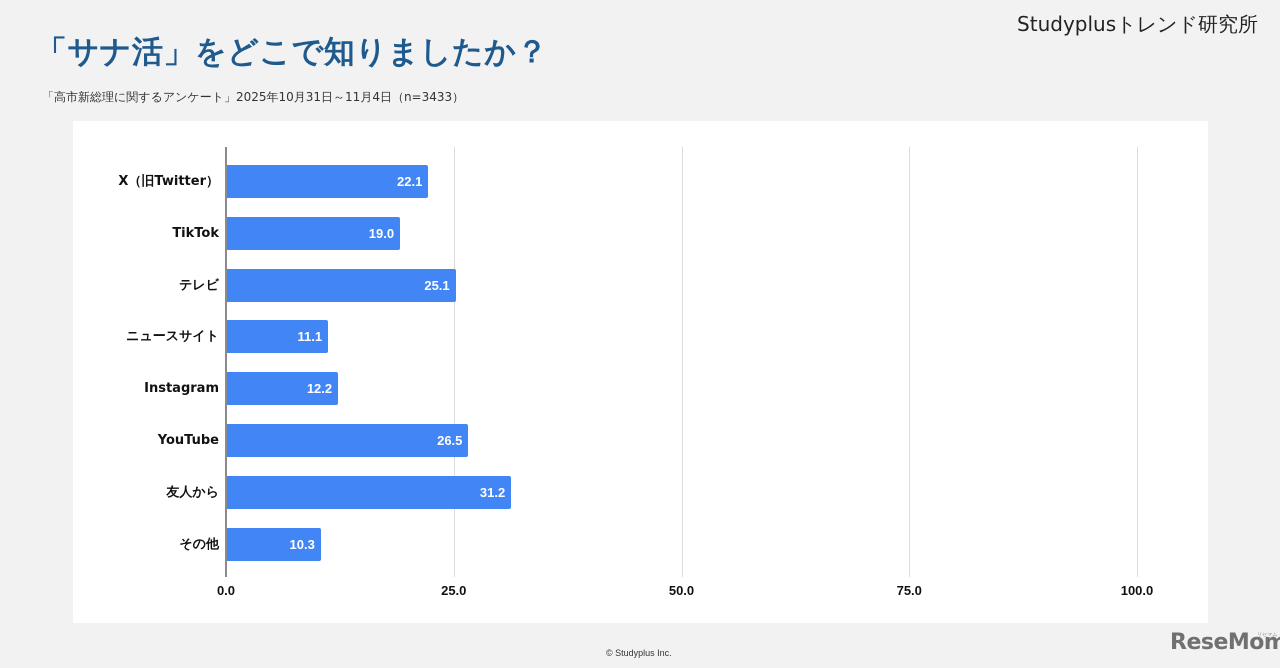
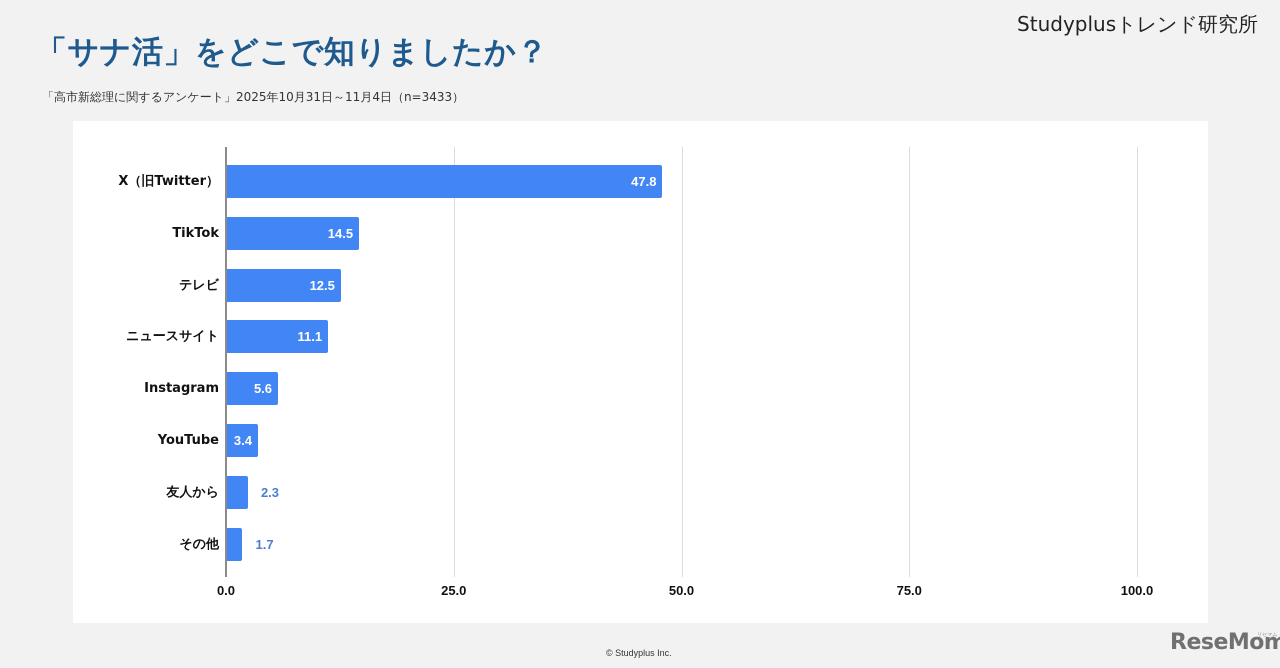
X（旧Twitter）: 22.1 -> 47.8
TikTok: 19.0 -> 14.5
テレビ: 25.1 -> 12.5
Instagram: 12.2 -> 5.6
YouTube: 26.5 -> 3.4
友人から: 31.2 -> 2.3
その他: 10.3 -> 1.7
